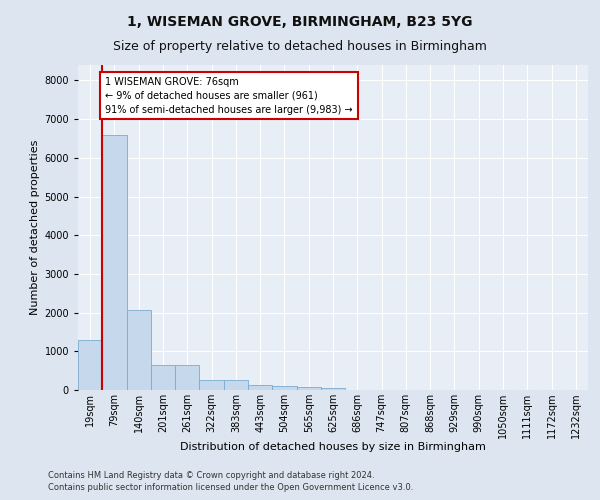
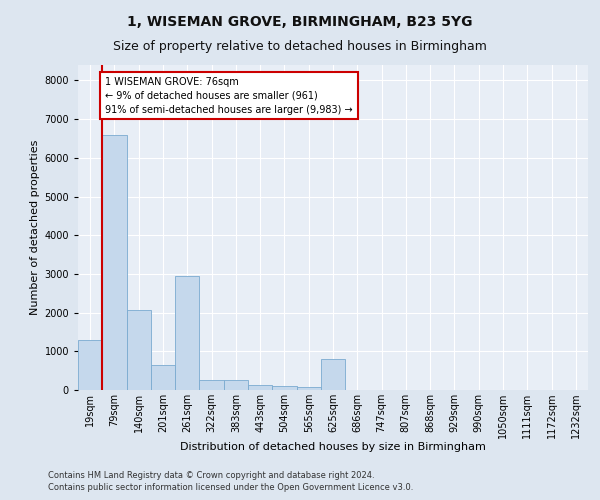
261sqm: 650 -> 2950
625sqm: 60 -> 800
